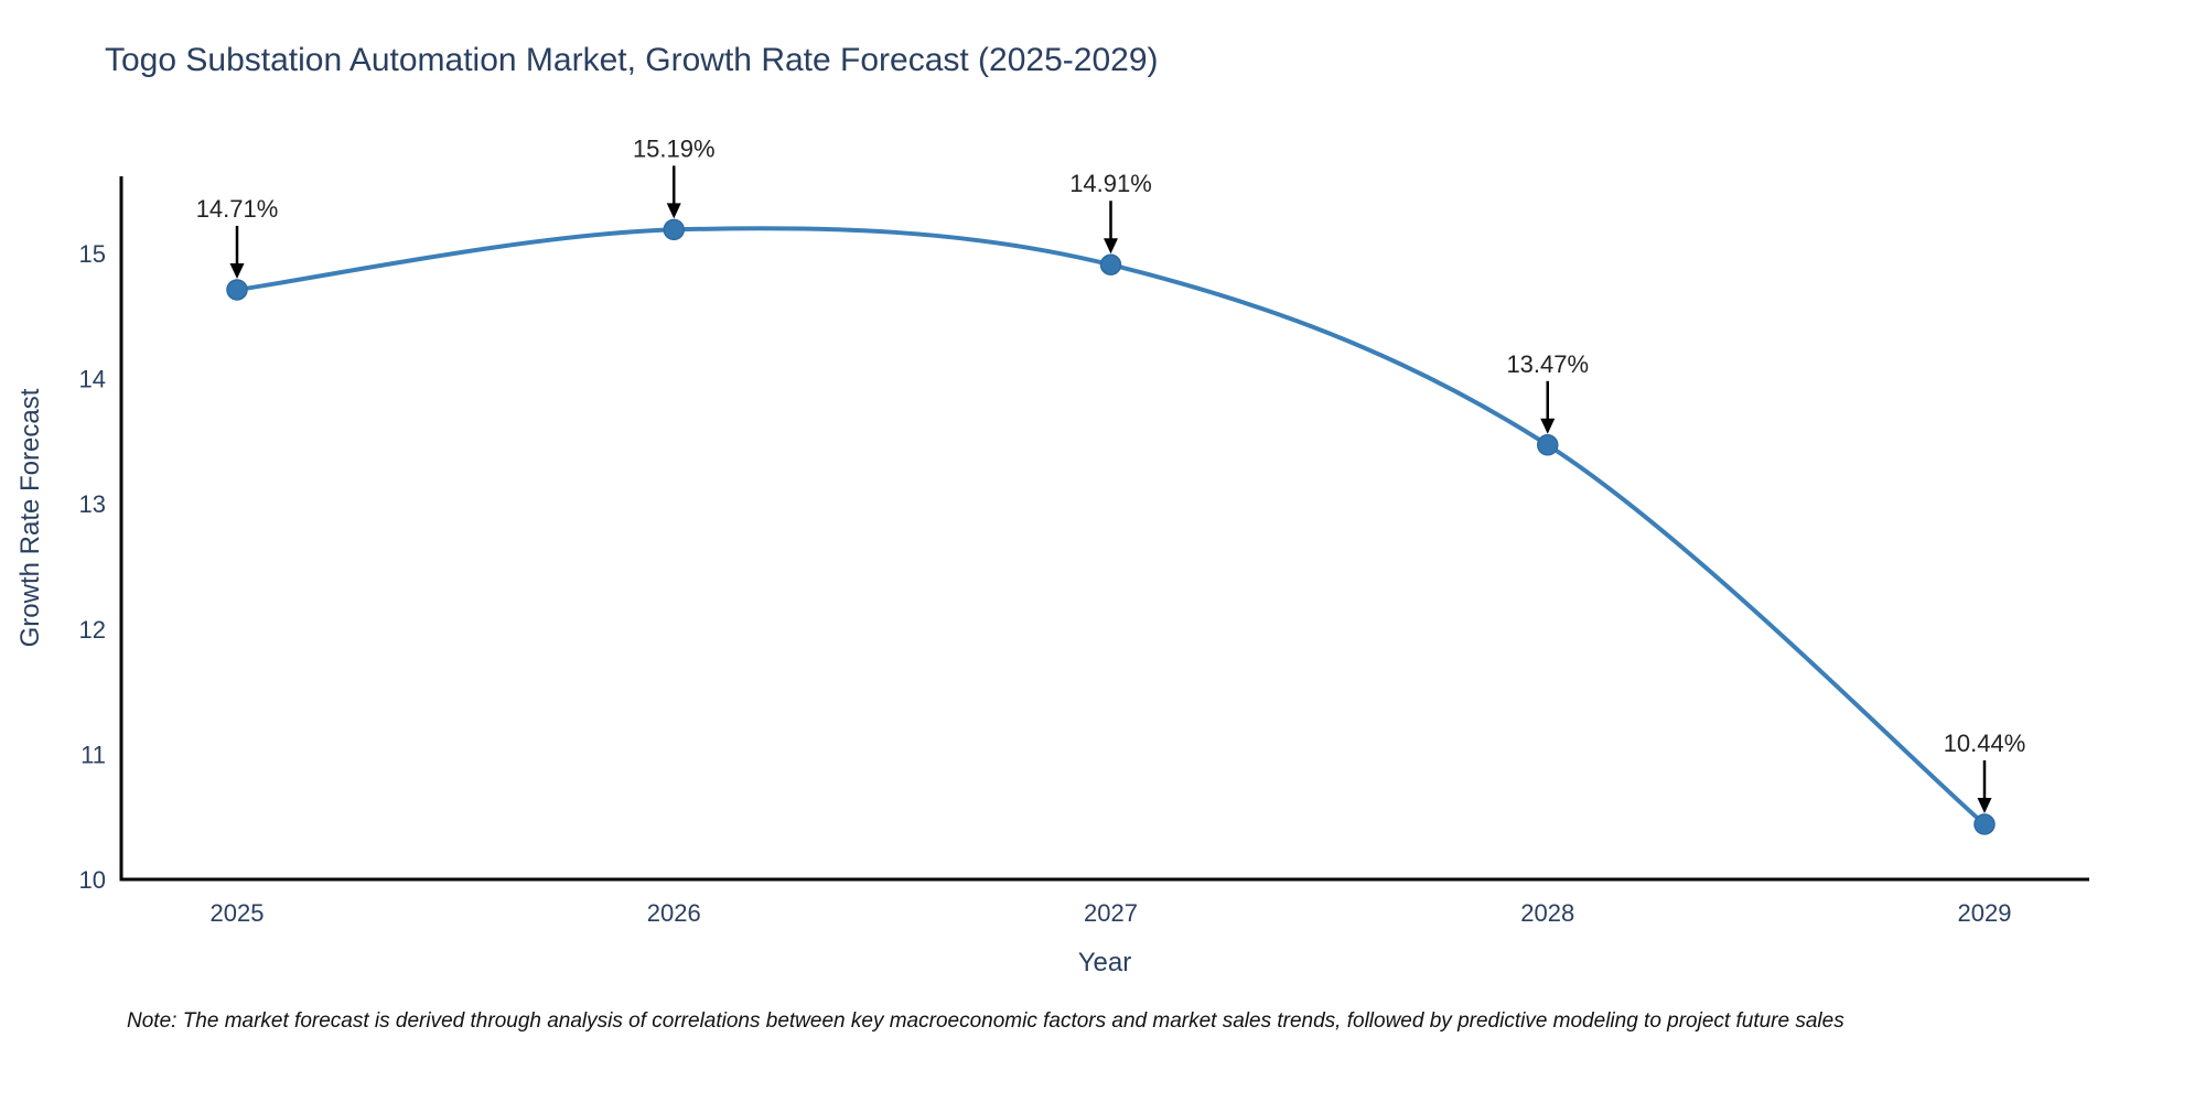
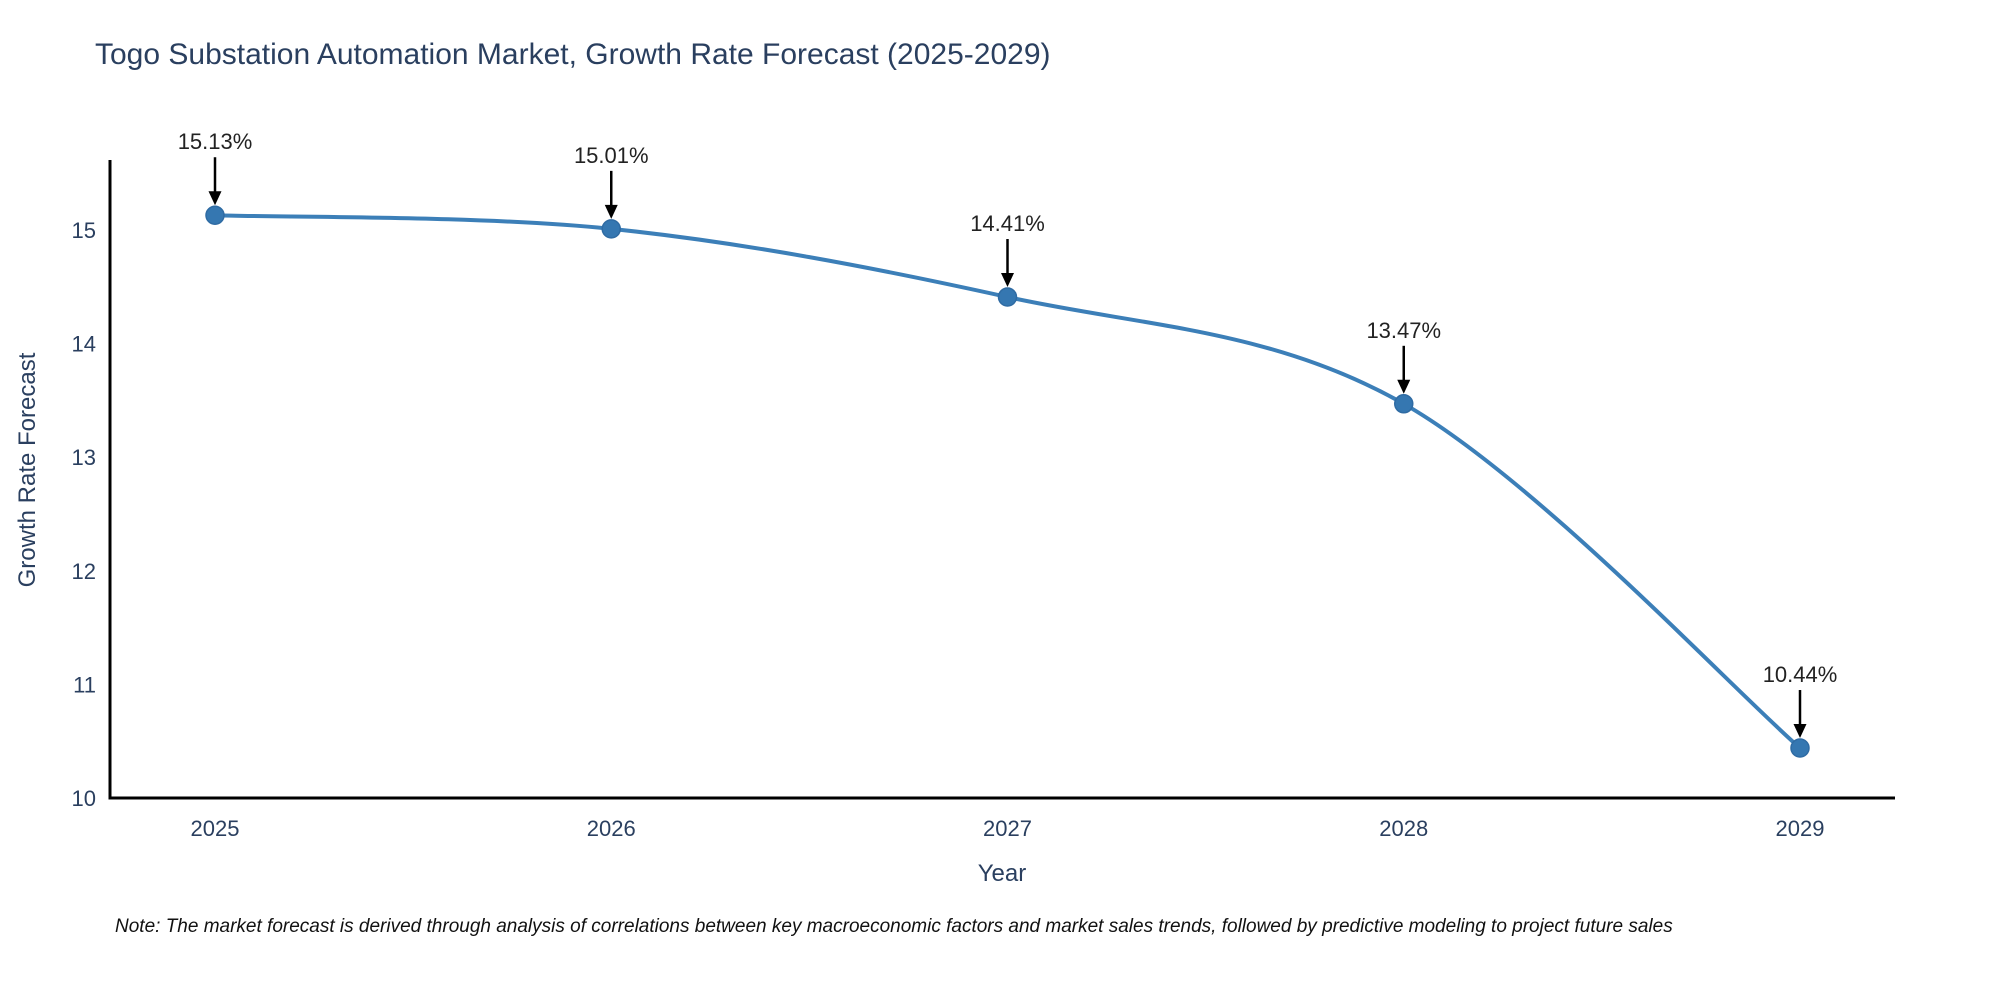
2025: 14.71% -> 15.13%
2026: 15.19% -> 15.01%
2027: 14.91% -> 14.41%
